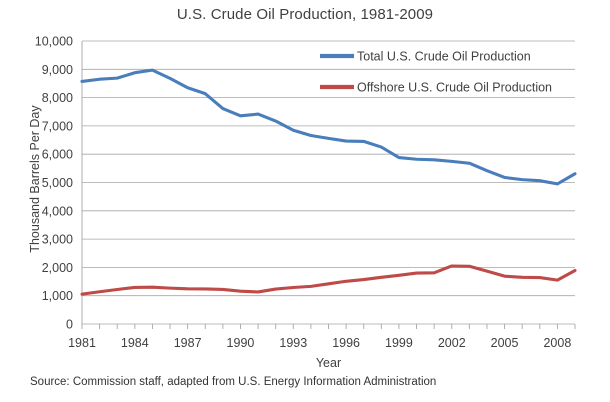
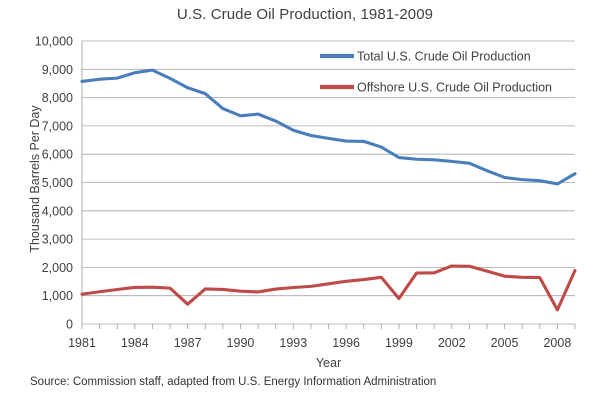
Offshore U.S. Crude Oil Production/1987: 1200 -> 700
Offshore U.S. Crude Oil Production/1999: 1700 -> 900
Offshore U.S. Crude Oil Production/2008: 1600 -> 500
